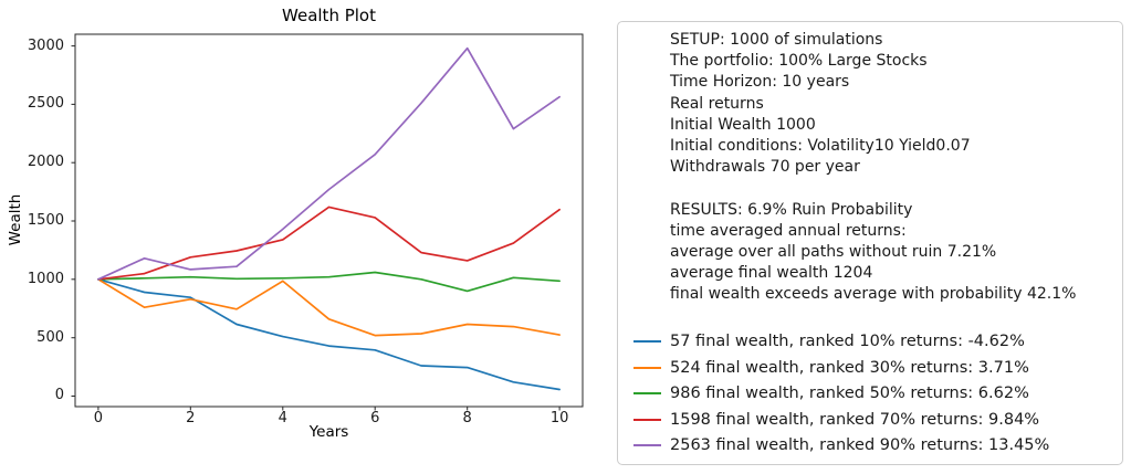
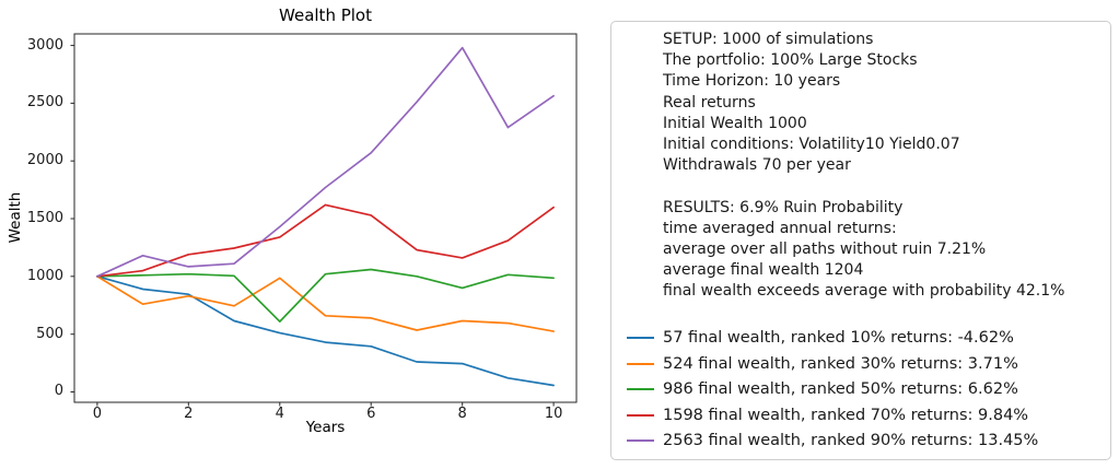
986 final wealth, ranked 50% returns: 6.62%/4: 1010 -> 610
524 final wealth, ranked 30% returns: 3.71%/6: 520 -> 640
